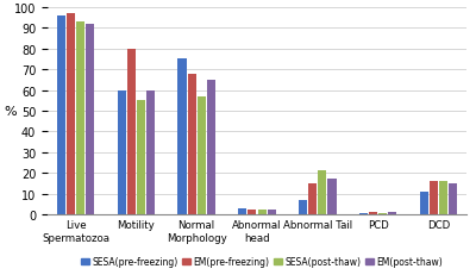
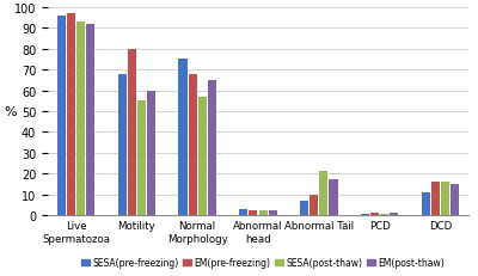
SESA(pre-freezing)/Motility: 60 -> 68
EM(pre-freezing)/Abnormal Tail: 15 -> 10
